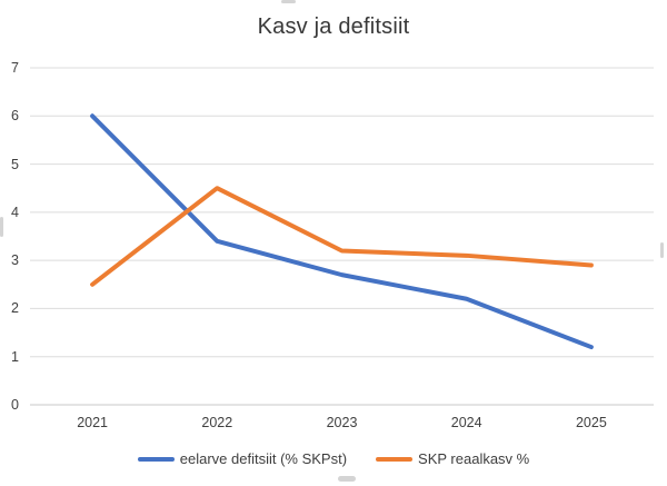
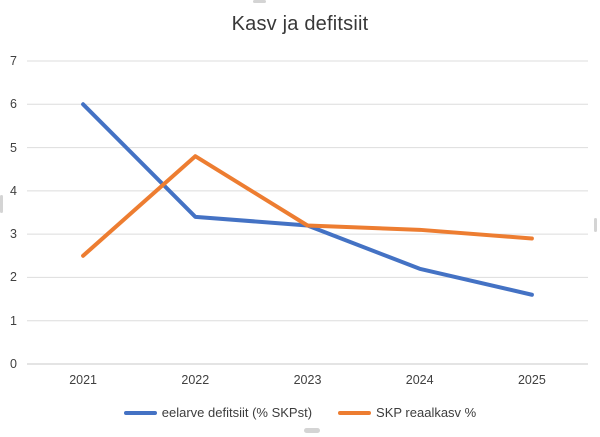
SKP reaalkasv %/2022: 4.5 -> 4.8
eelarve defitsiit (% SKPst)/2023: 2.7 -> 3.2
eelarve defitsiit (% SKPst)/2025: 1.2 -> 1.6
